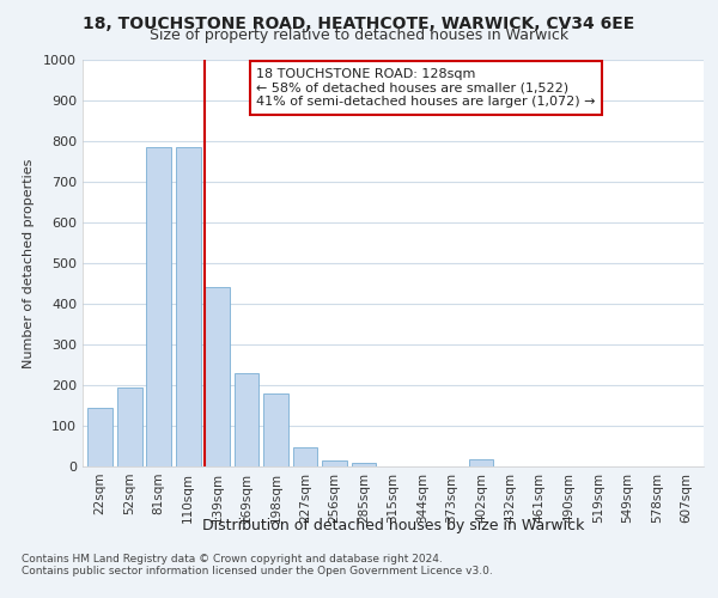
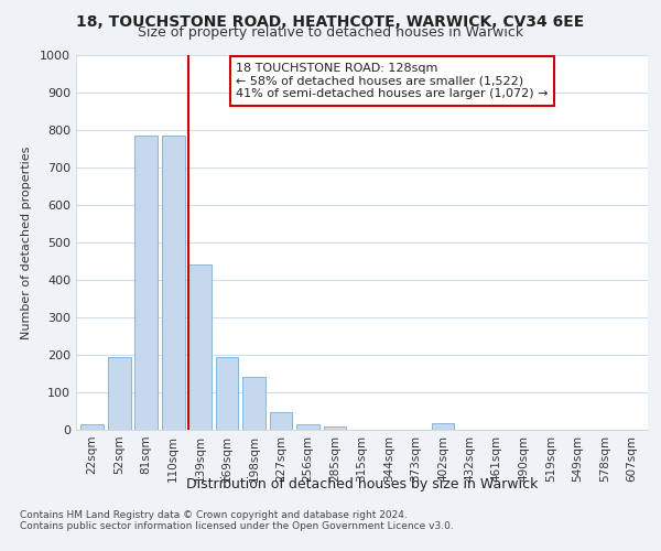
22sqm: 145 -> 15
169sqm: 230 -> 193
198sqm: 180 -> 140
